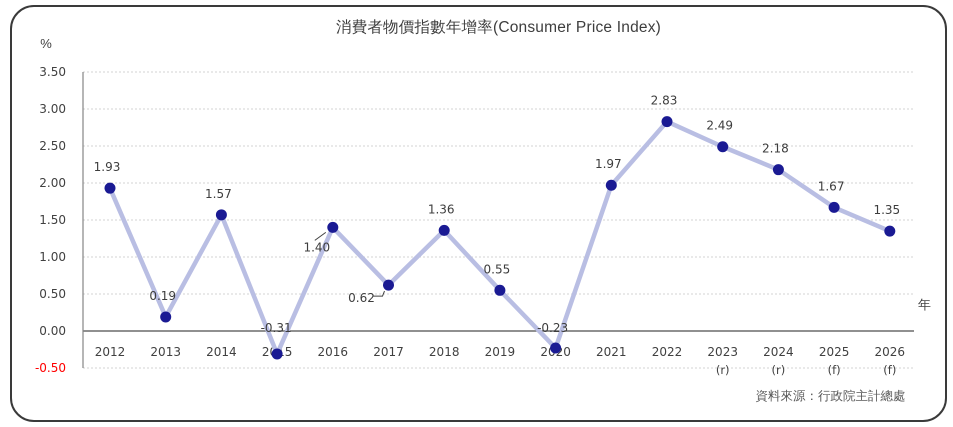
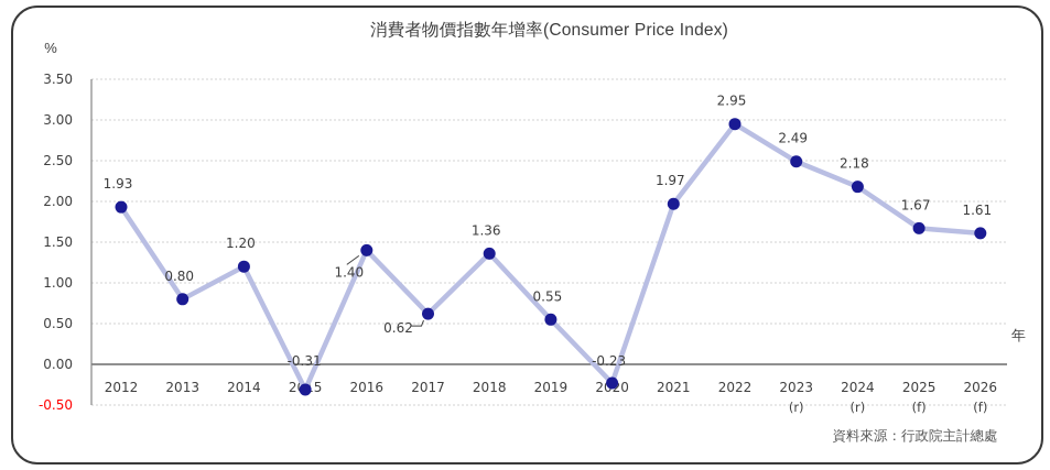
2013: 0.19 -> 0.80
2014: 1.57 -> 1.20
2022: 2.83 -> 2.95
2026: 1.35 -> 1.61
